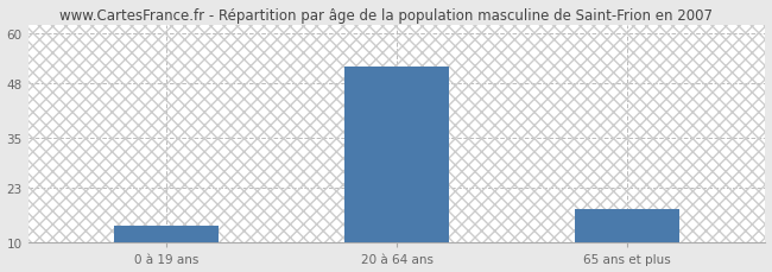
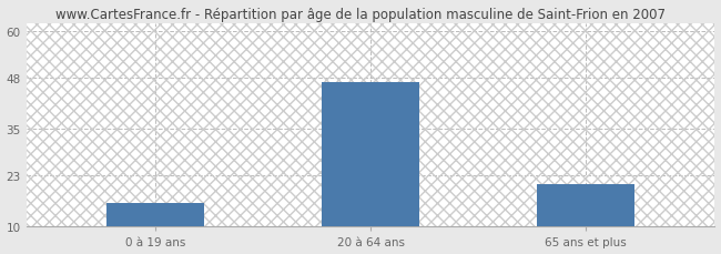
0 à 19 ans: 14 -> 16
20 à 64 ans: 52 -> 47
65 ans et plus: 18 -> 21
